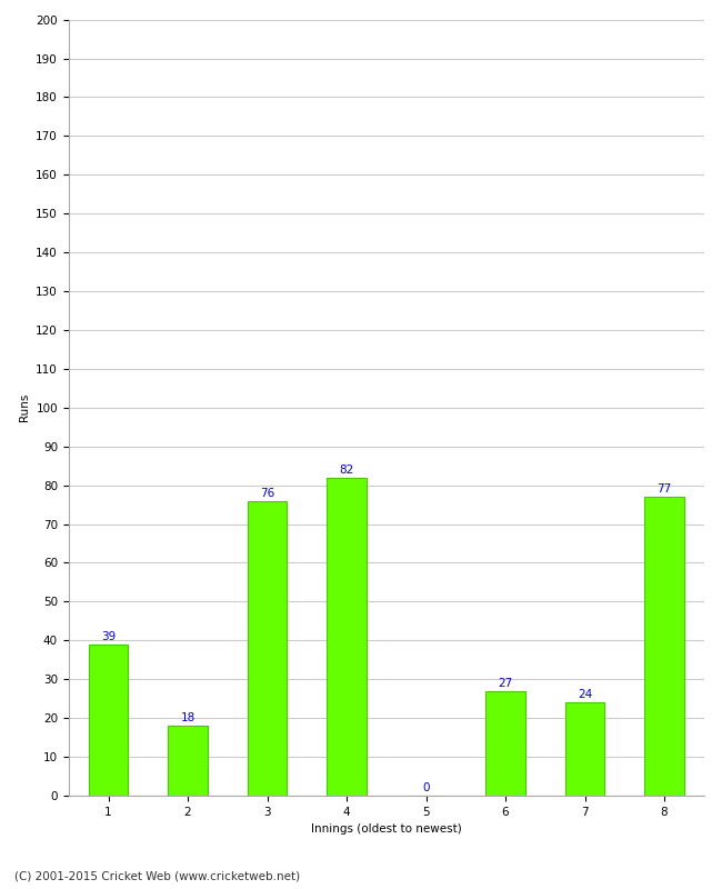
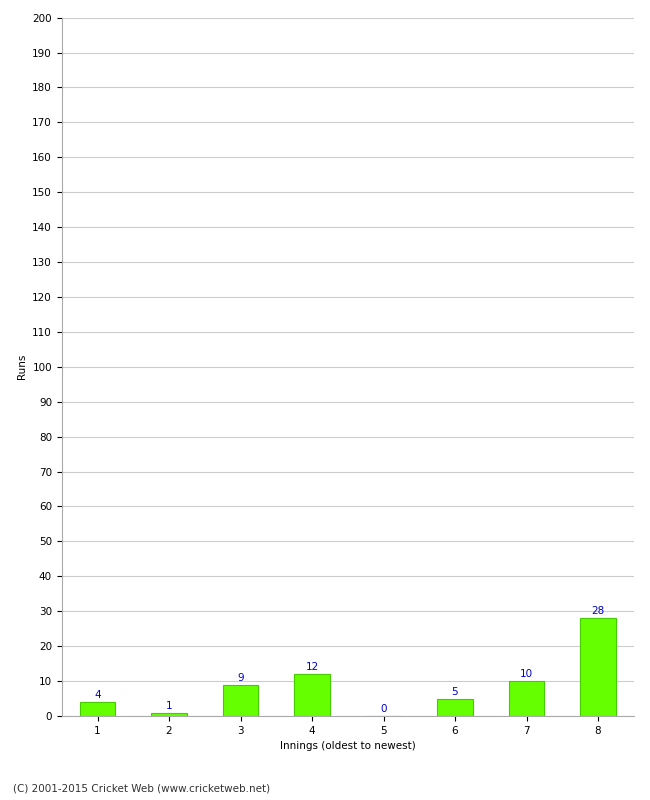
1: 39 -> 4
2: 18 -> 1
3: 76 -> 9
4: 82 -> 12
6: 27 -> 5
7: 24 -> 10
8: 77 -> 28
